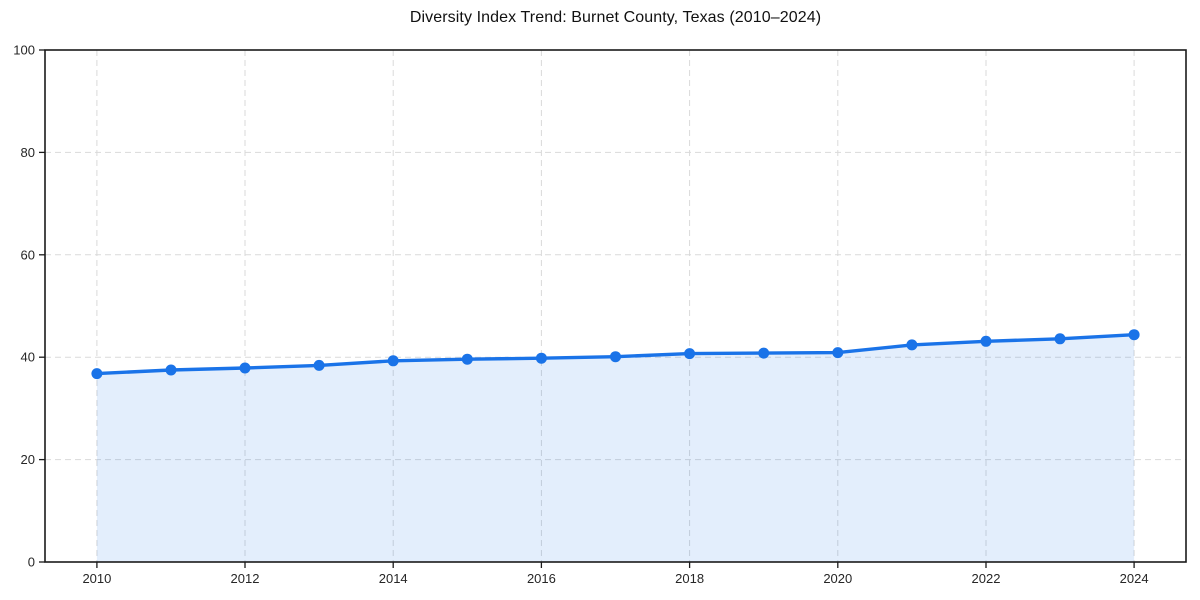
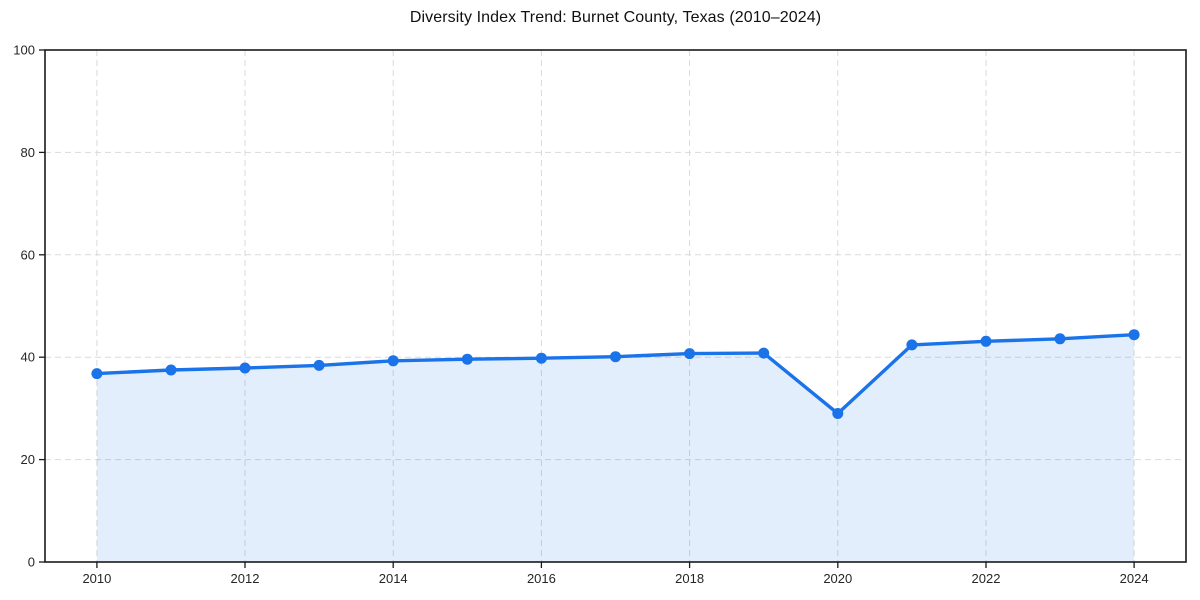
2020: 41 -> 29
